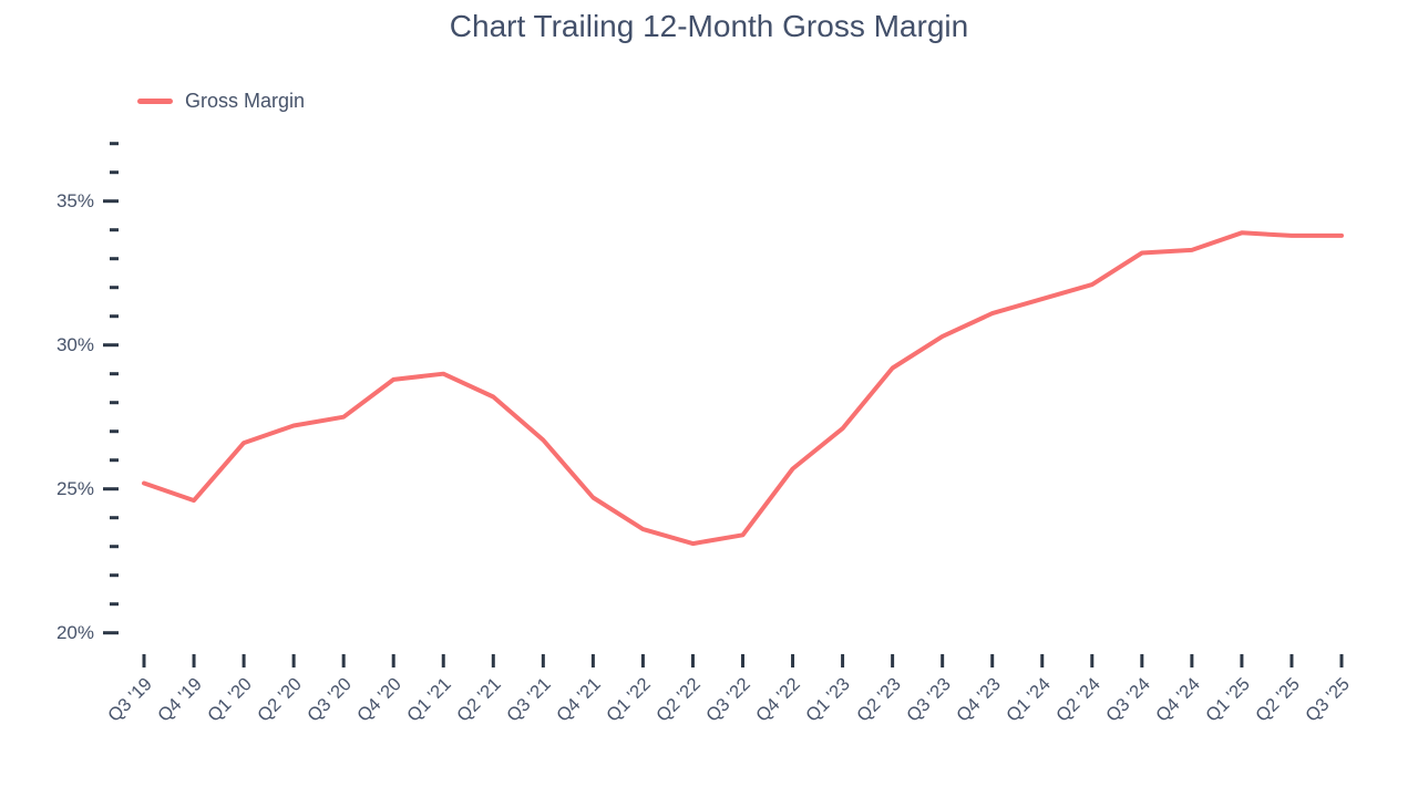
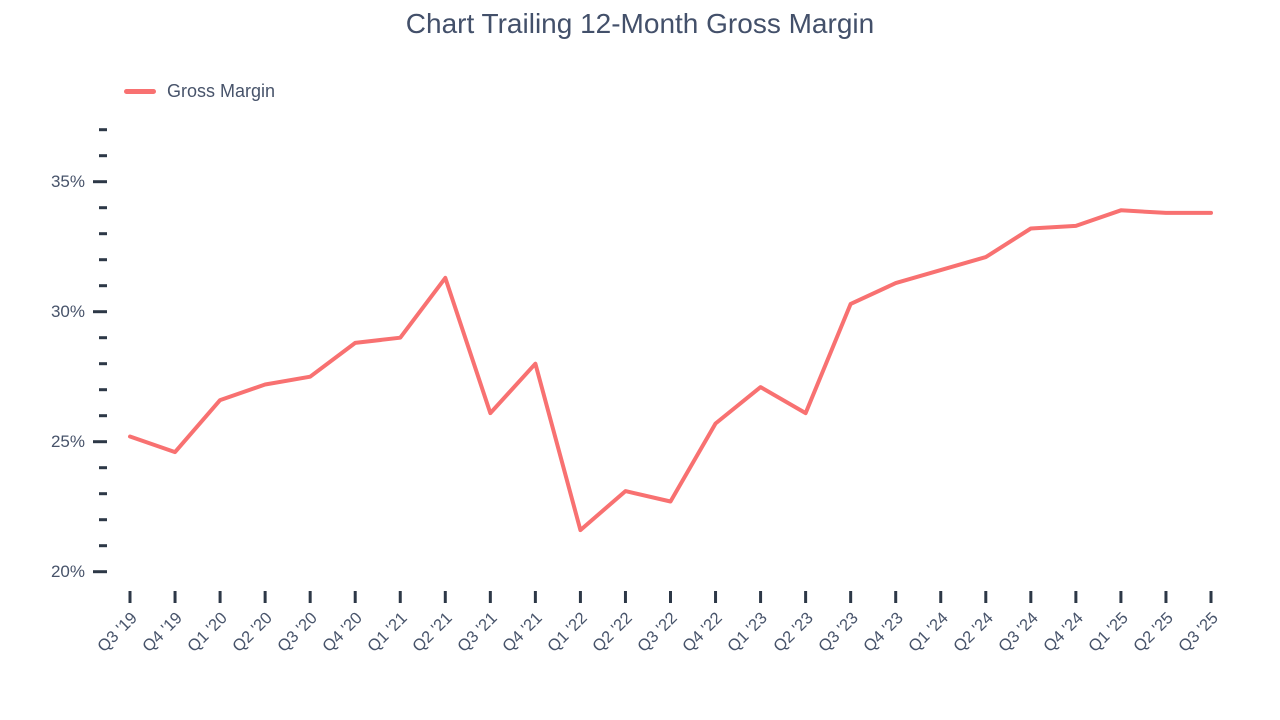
Q2 '21: 28.2% -> 31.3%
Q3 '21: 26.7% -> 26.1%
Q4 '21: 24.7% -> 28.0%
Q1 '22: 23.6% -> 21.6%
Q3 '22: 23.4% -> 22.7%
Q2 '23: 29.2% -> 26.1%
